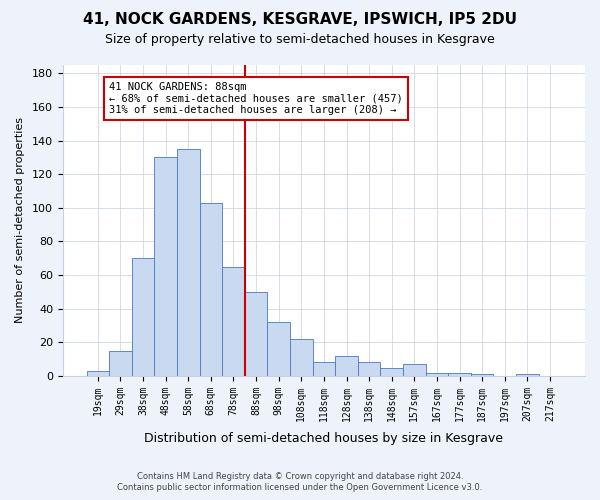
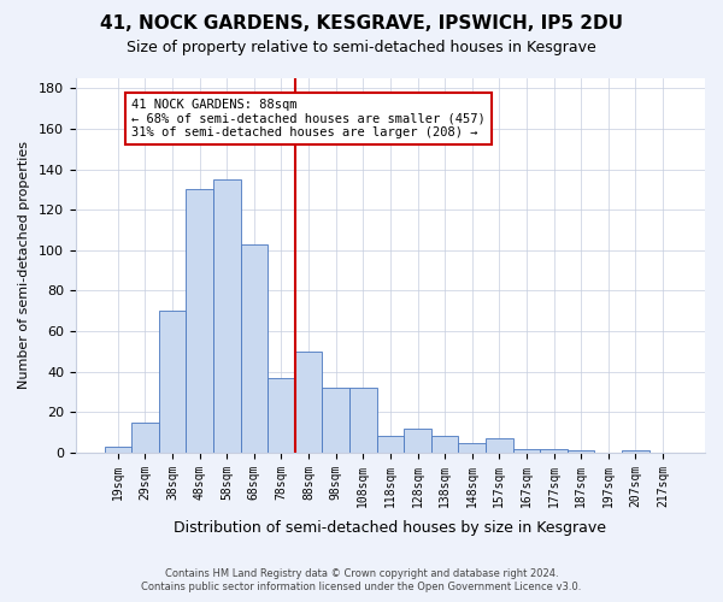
78sqm: 65 -> 37
108sqm: 22 -> 32
